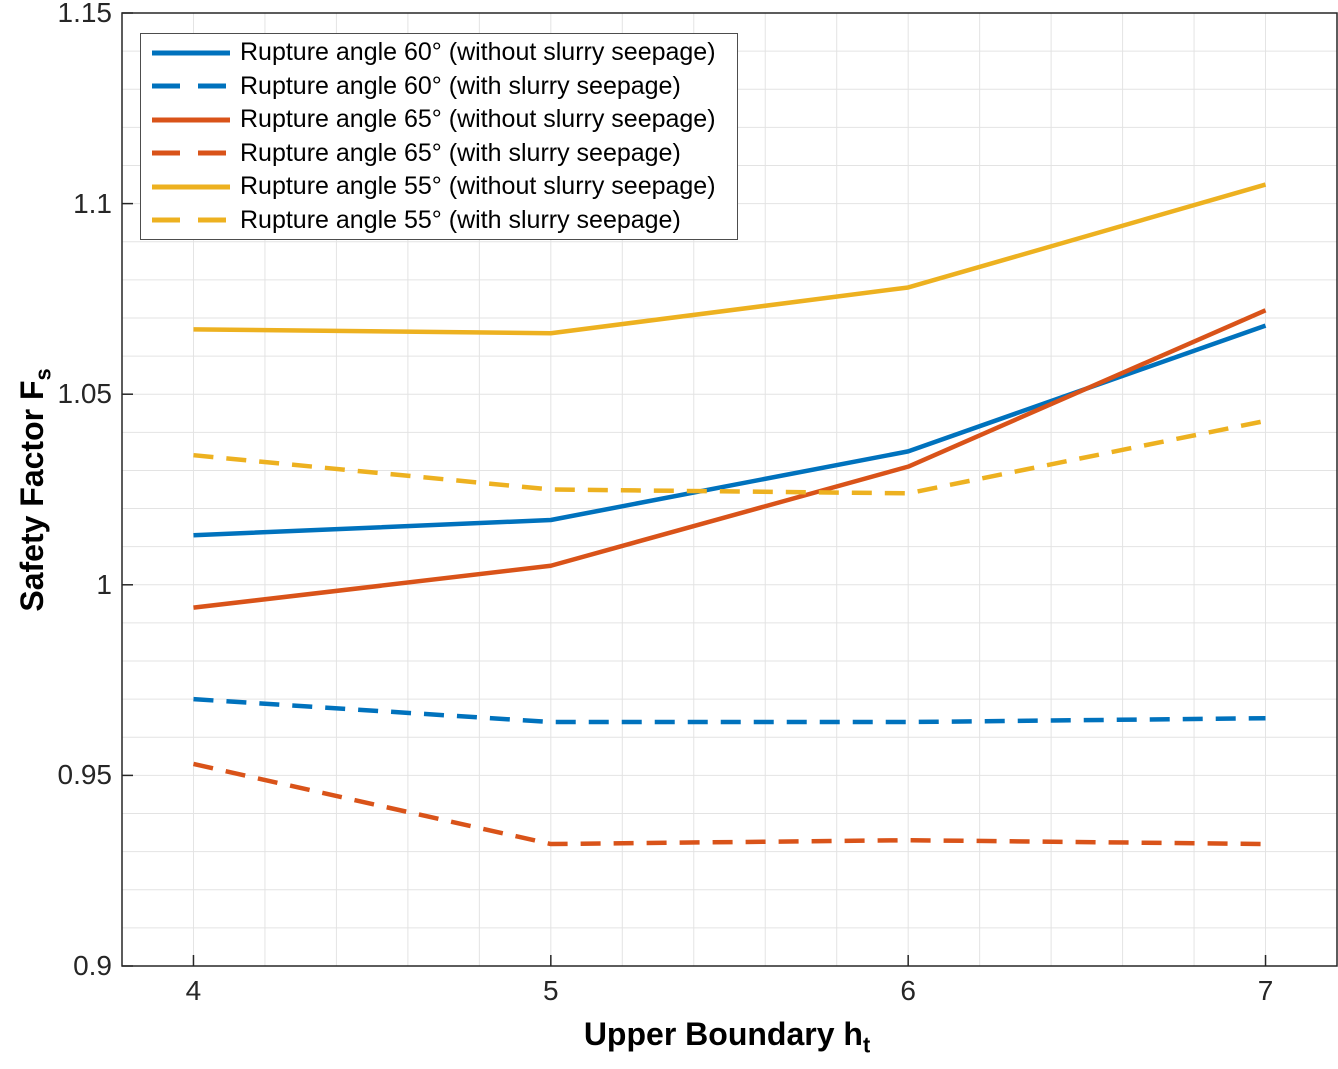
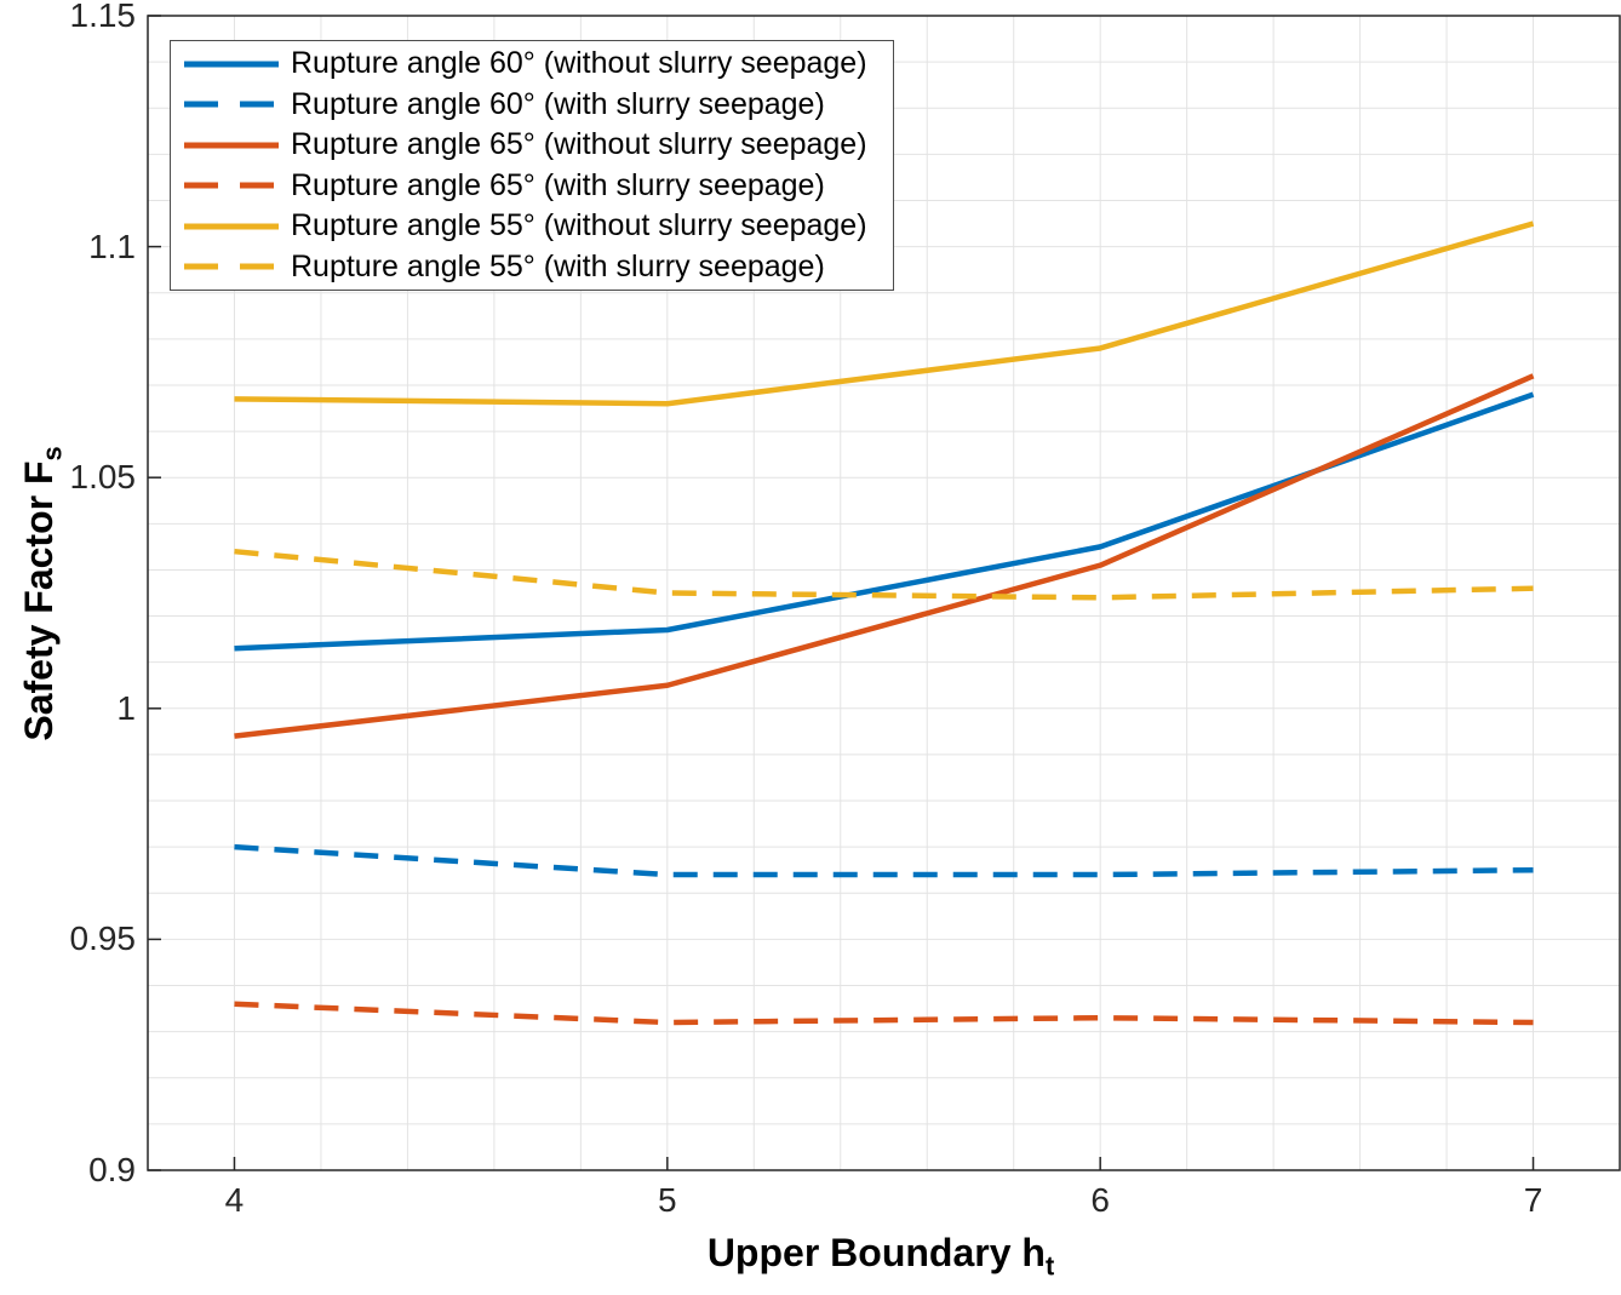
Rupture angle 65° (with slurry seepage)/4: 0.953 -> 0.936
Rupture angle 55° (with slurry seepage)/7: 1.043 -> 1.026
